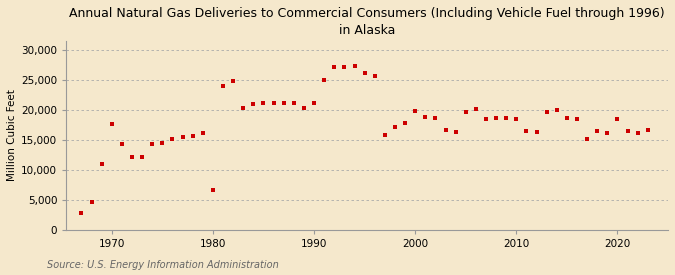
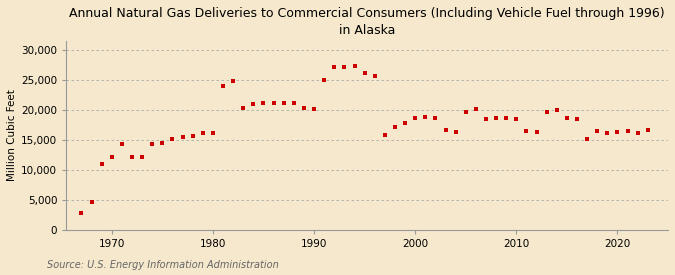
1970: 17,600 -> 12,200
1980: 6,600 -> 16,200
1990: 21,200 -> 20,100
2000: 19,800 -> 18,600
2020: 18,400 -> 16,300
